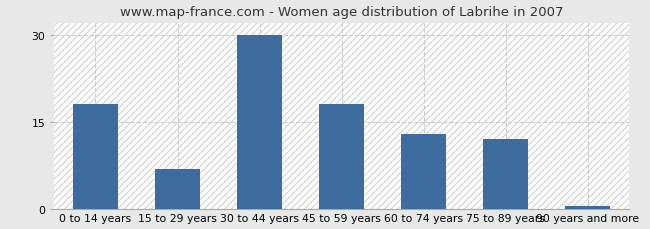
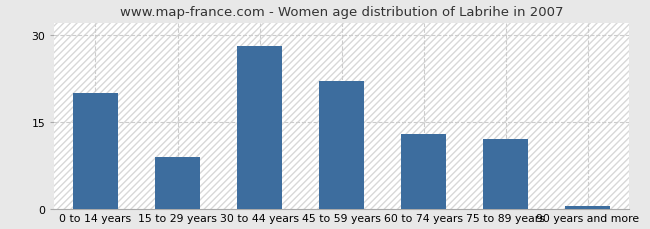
0 to 14 years: 18.0 -> 20.0
15 to 29 years: 7.0 -> 9.0
30 to 44 years: 30.0 -> 28.0
45 to 59 years: 18.0 -> 22.0
